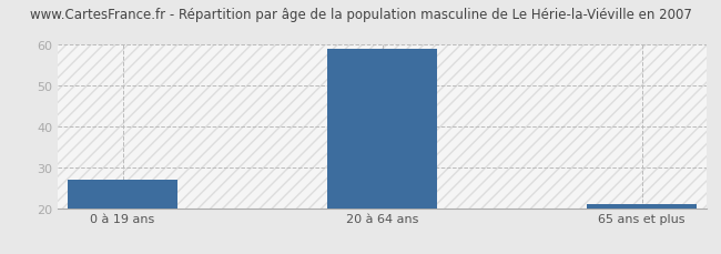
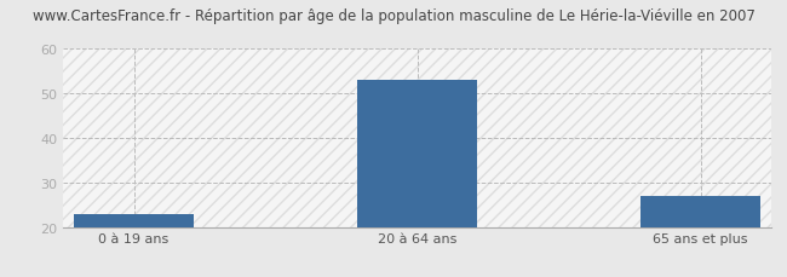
0 à 19 ans: 27 -> 23
20 à 64 ans: 59 -> 53
65 ans et plus: 21 -> 27
